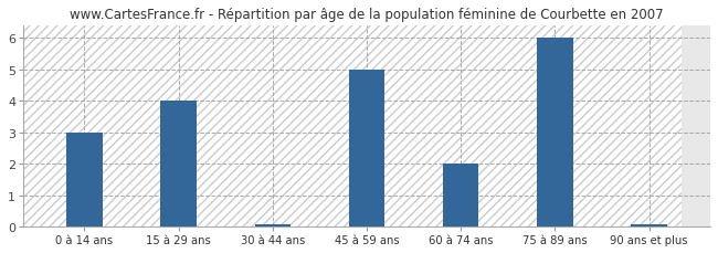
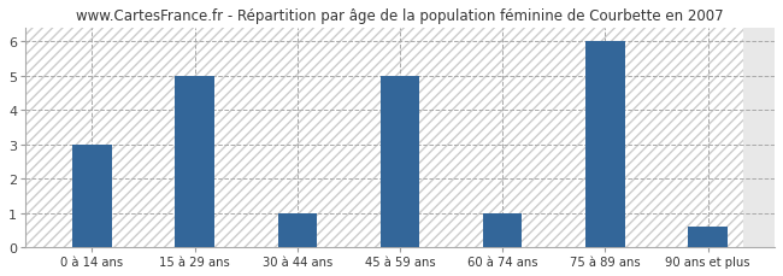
15 à 29 ans: 4.00 -> 5.00
30 à 44 ans: 0.07 -> 1.00
60 à 74 ans: 2.00 -> 1.00
90 ans et plus: 0.07 -> 0.60
